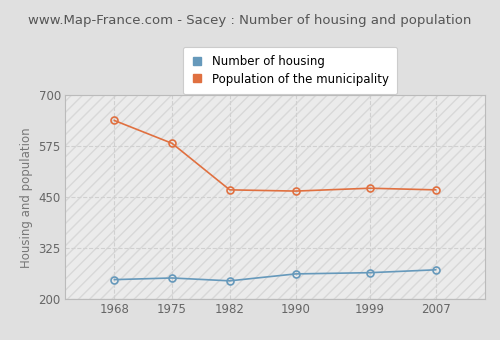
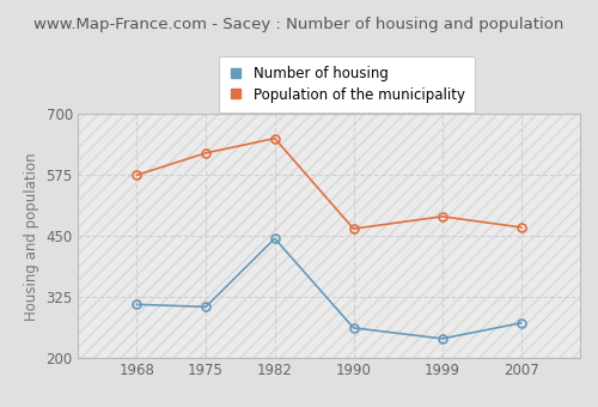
Number of housing/1968: 248 -> 310
Population of the municipality/1968: 638 -> 575
Number of housing/1975: 252 -> 305
Population of the municipality/1975: 582 -> 620
Number of housing/1982: 245 -> 445
Population of the municipality/1982: 468 -> 650
Number of housing/1999: 265 -> 240
Population of the municipality/1999: 472 -> 490
